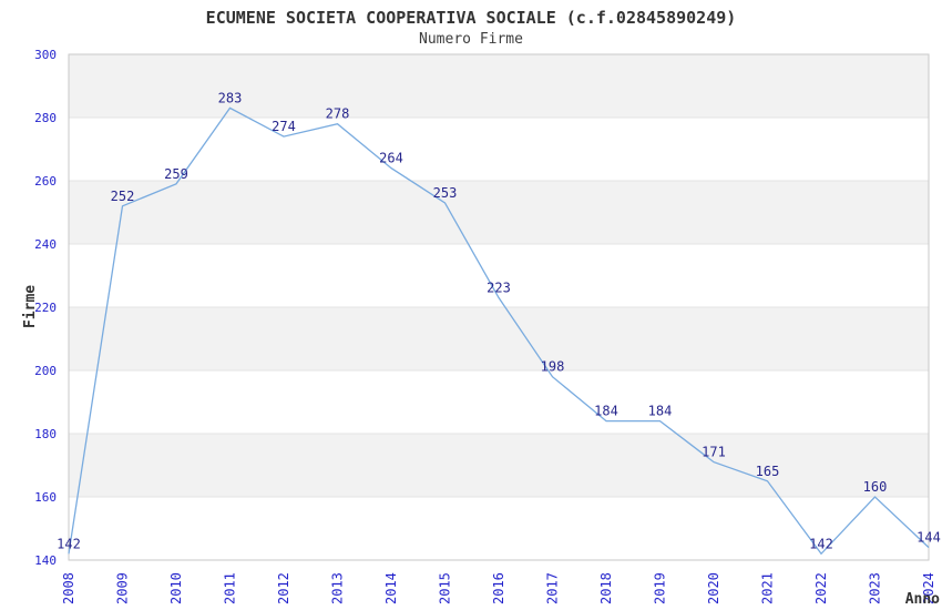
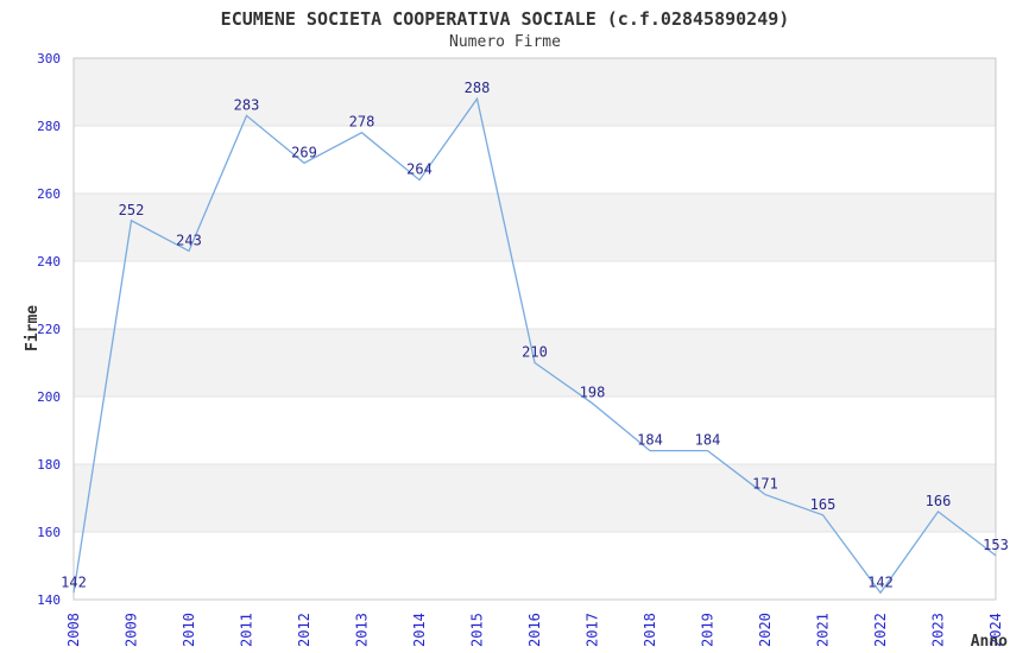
2010: 259 -> 243
2012: 274 -> 269
2015: 253 -> 288
2016: 223 -> 210
2023: 160 -> 166
2024: 144 -> 153
